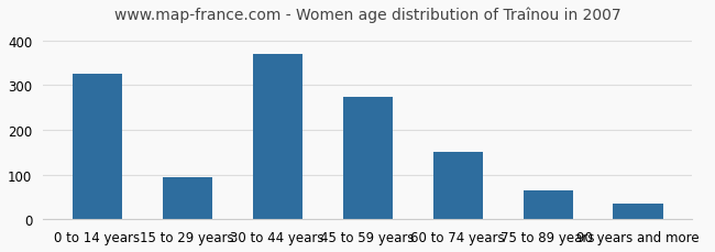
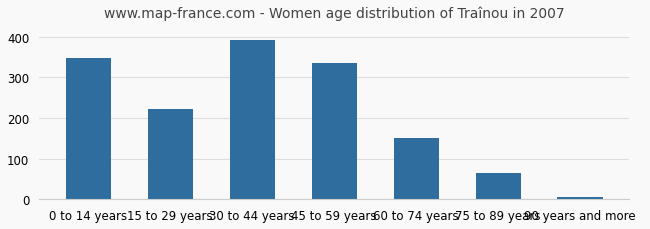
0 to 14 years: 325 -> 347
15 to 29 years: 95 -> 222
30 to 44 years: 370 -> 393
45 to 59 years: 275 -> 336
90 years and more: 35 -> 5
